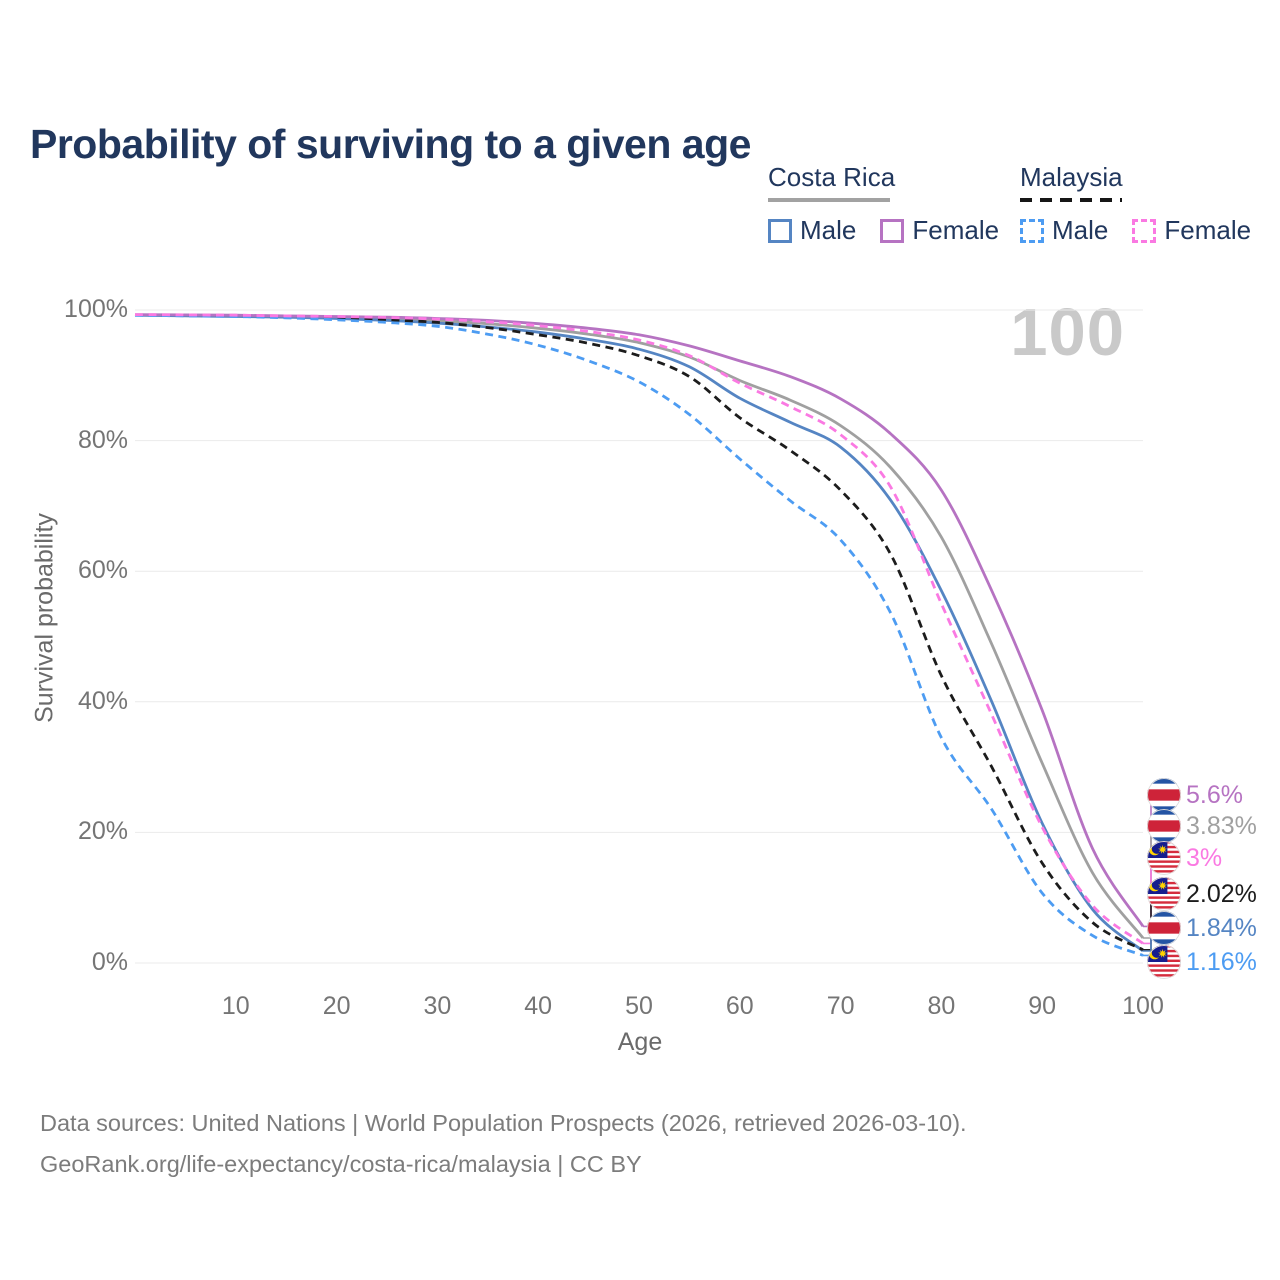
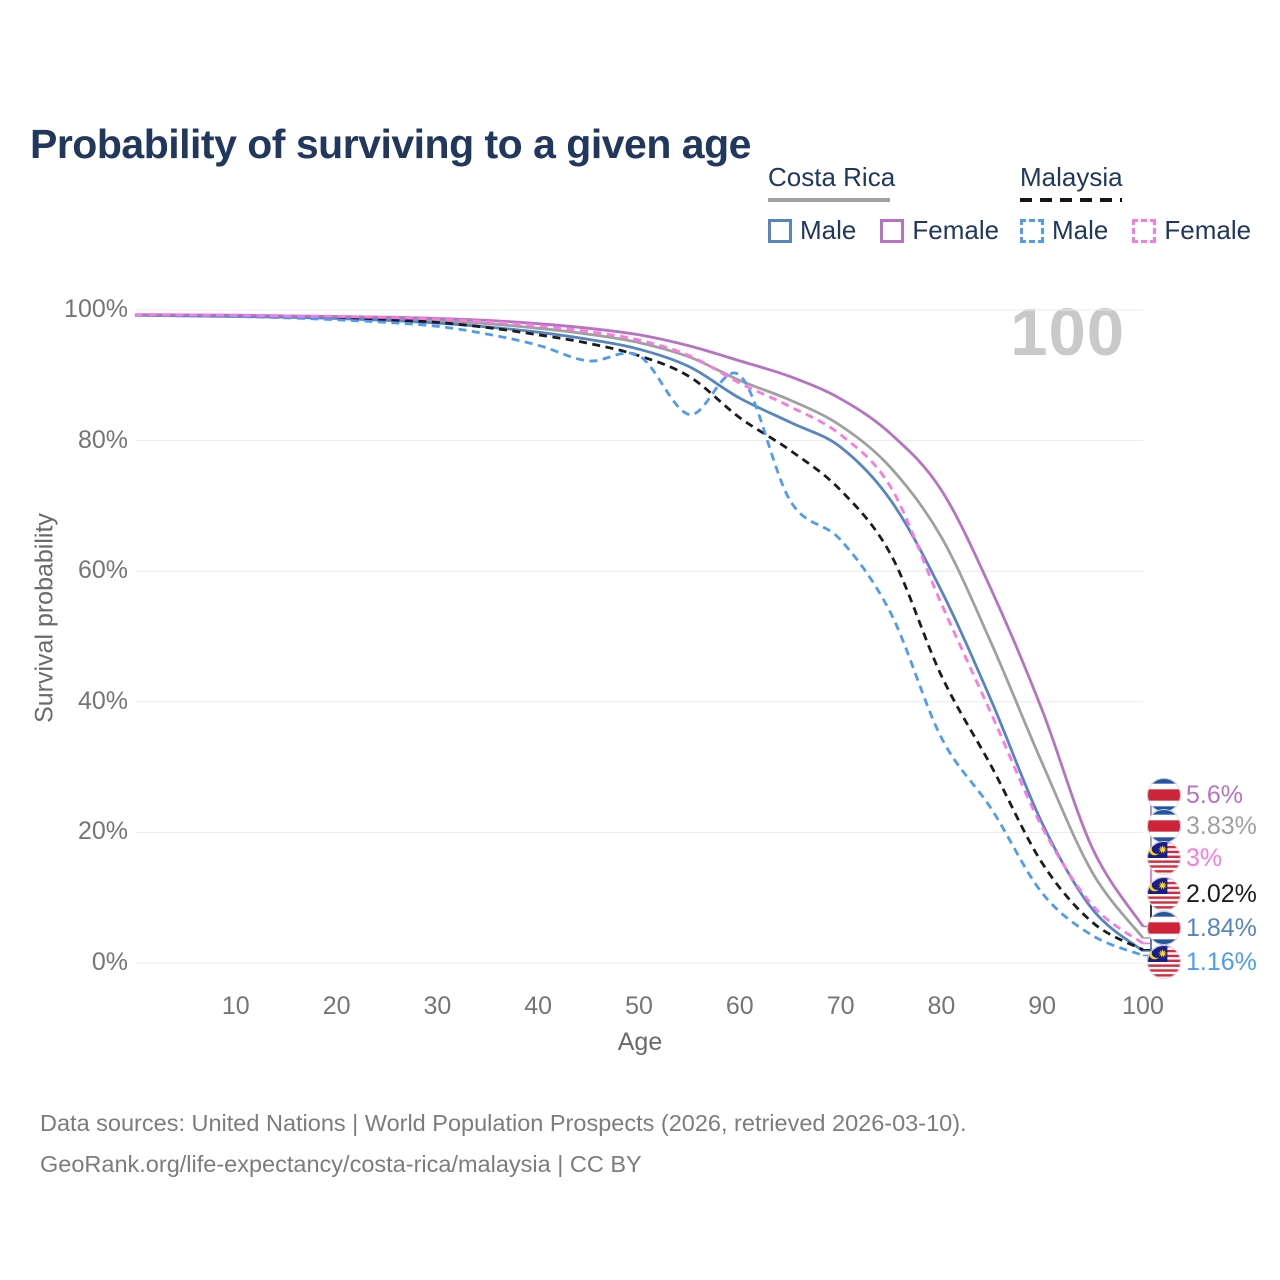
Malaysia Male/50: 89% -> 93%
Malaysia Male/60: 77% -> 90%
